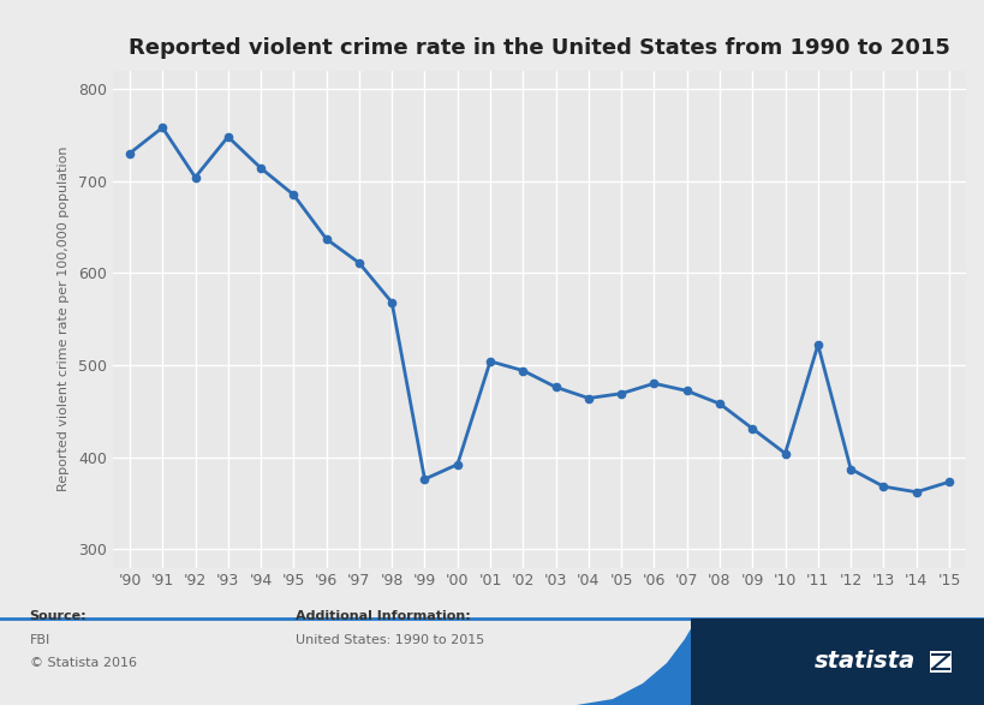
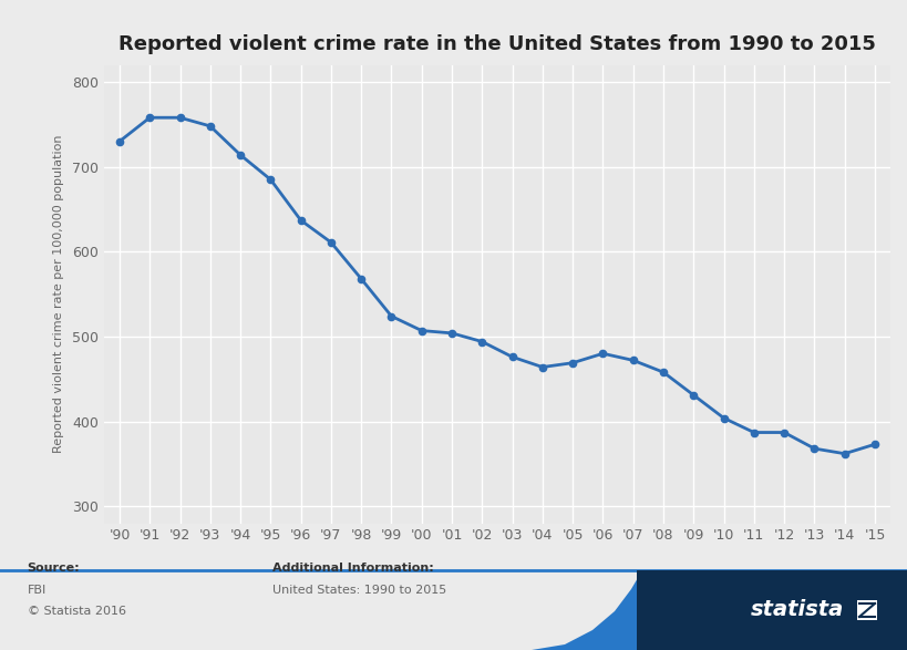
'92: 704 -> 758
'99: 376 -> 524
'00: 392 -> 507
'11: 522 -> 387
